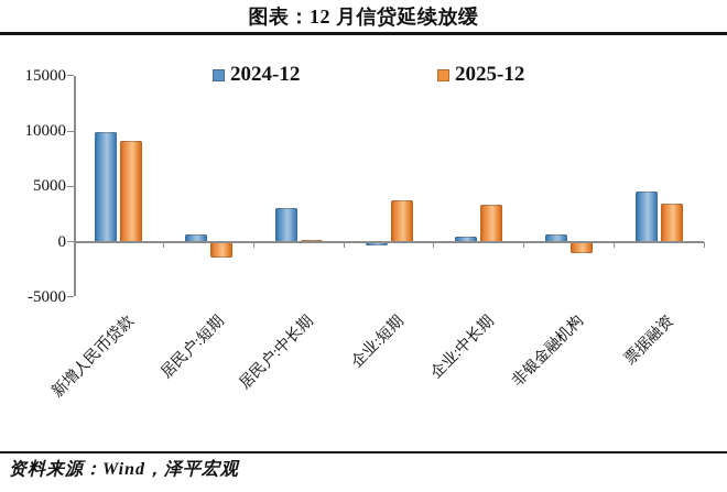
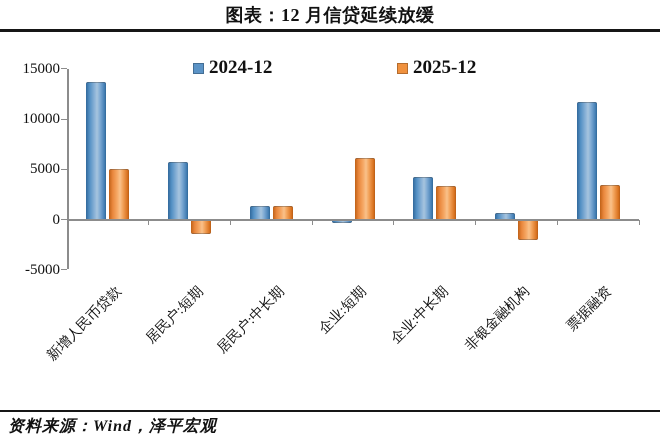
2024-12/新增人民币贷款: 9900 -> 13700
2025-12/新增人民币贷款: 9100 -> 5000
2024-12/居民户:短期: 600 -> 5700
2024-12/居民户:中长期: 3000 -> 1300
2025-12/居民户:中长期: 100 -> 1300
2025-12/企业:短期: 3700 -> 6100
2024-12/企业:中长期: 400 -> 4200
2025-12/非银金融机构: -900 -> -1900
2024-12/票据融资: 4500 -> 11700
